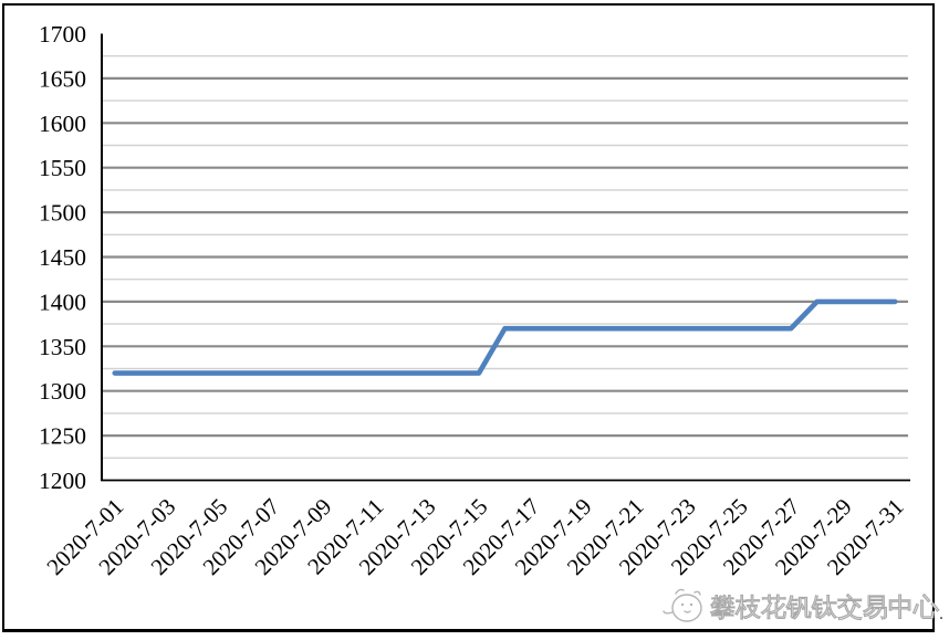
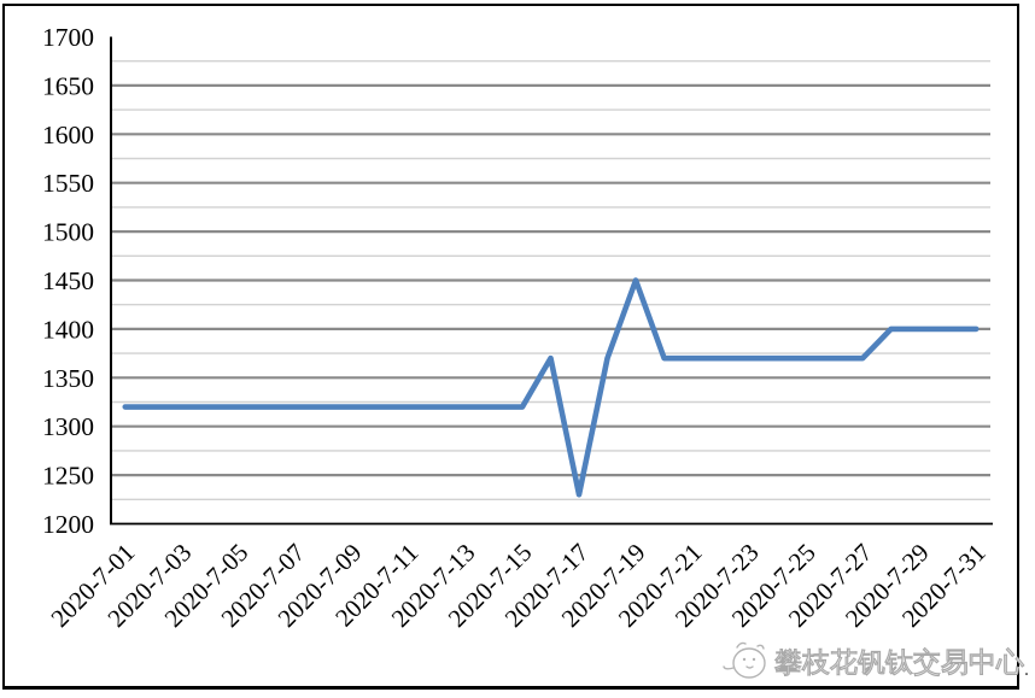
2020-7-17: 1370 -> 1230
2020-7-19: 1370 -> 1450
